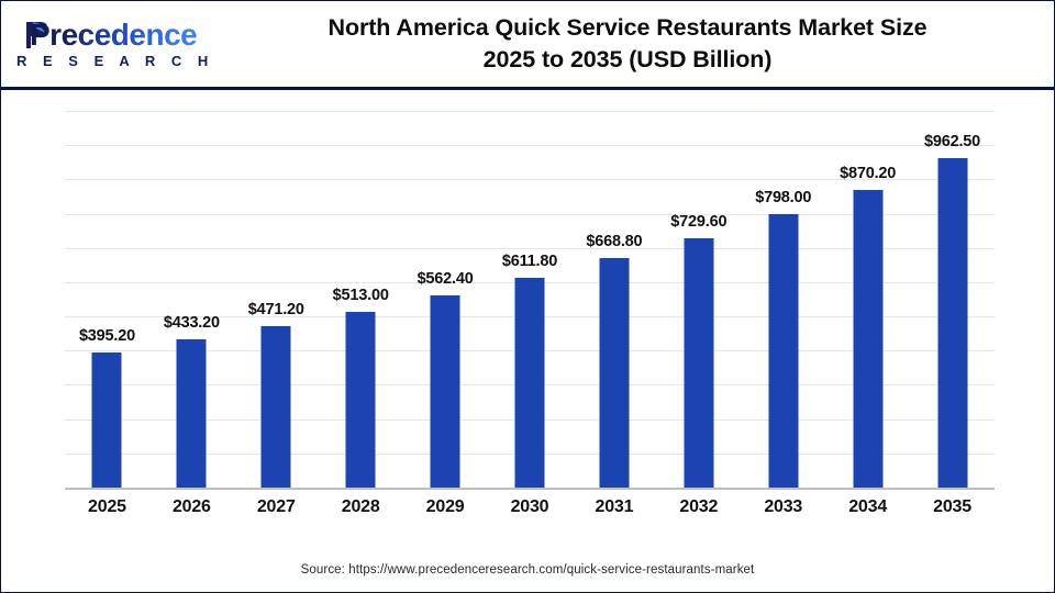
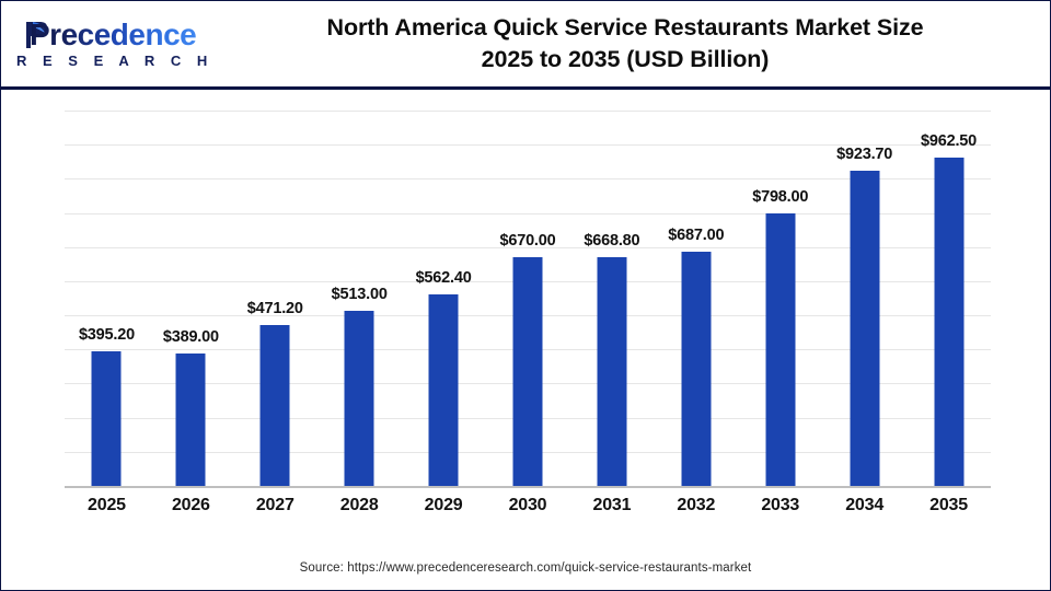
2026: $433.20 -> $389.00
2030: $611.80 -> $670.00
2032: $729.60 -> $687.00
2034: $870.20 -> $923.70
